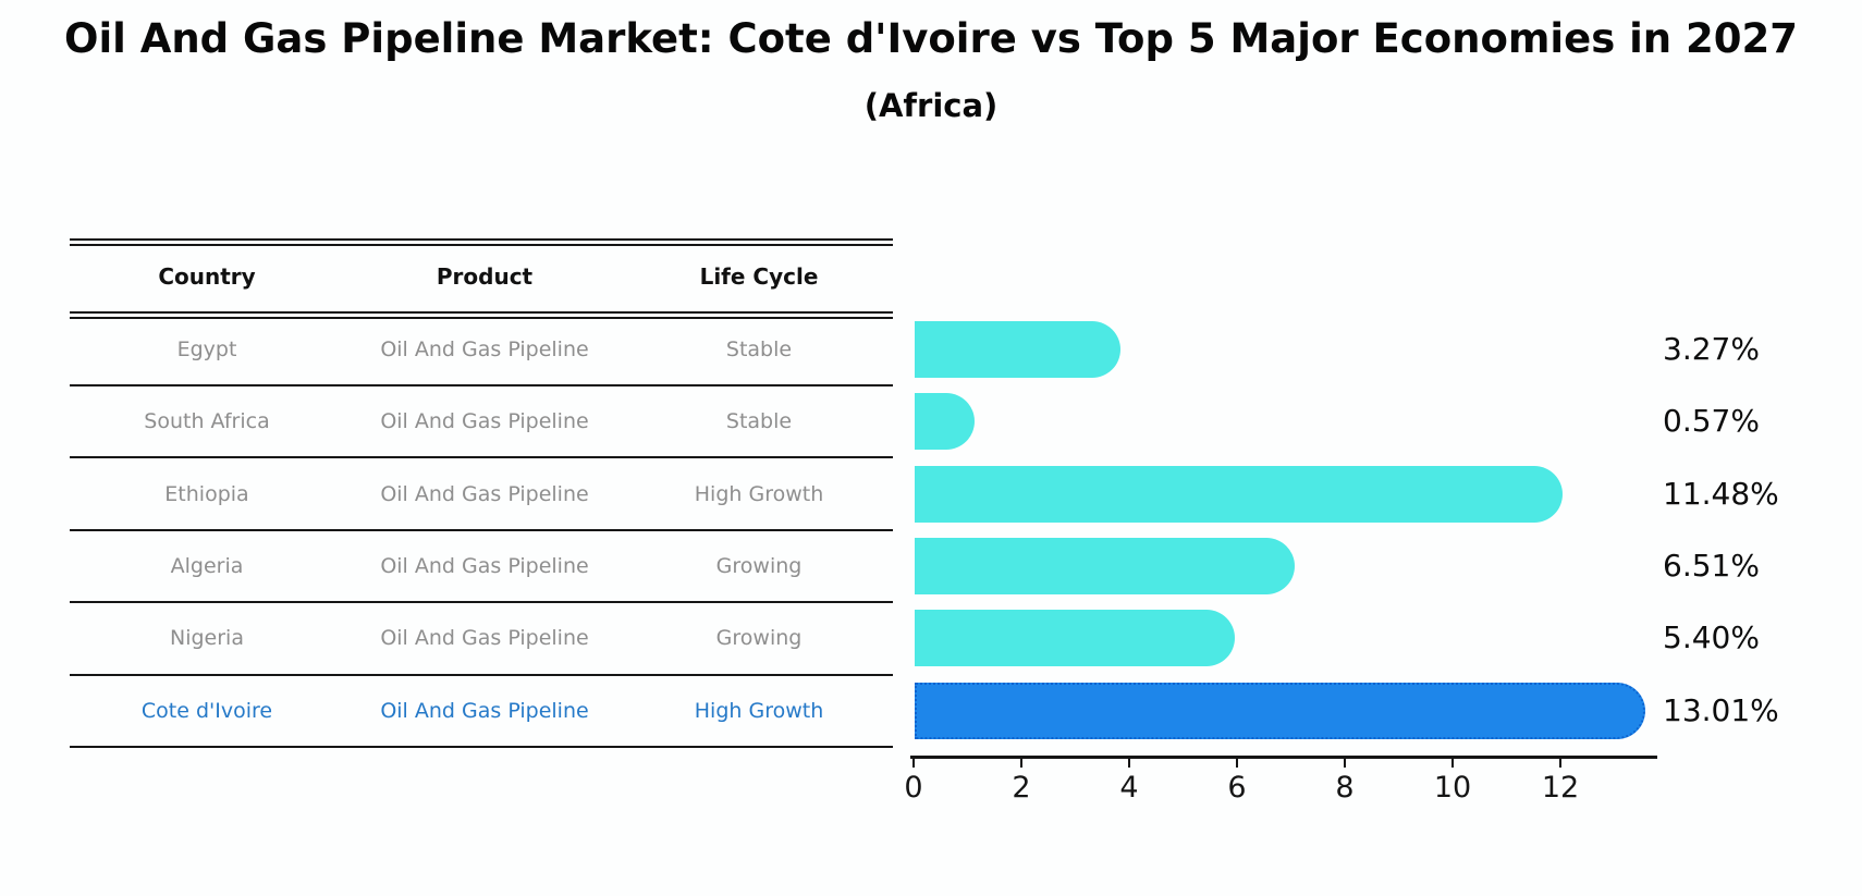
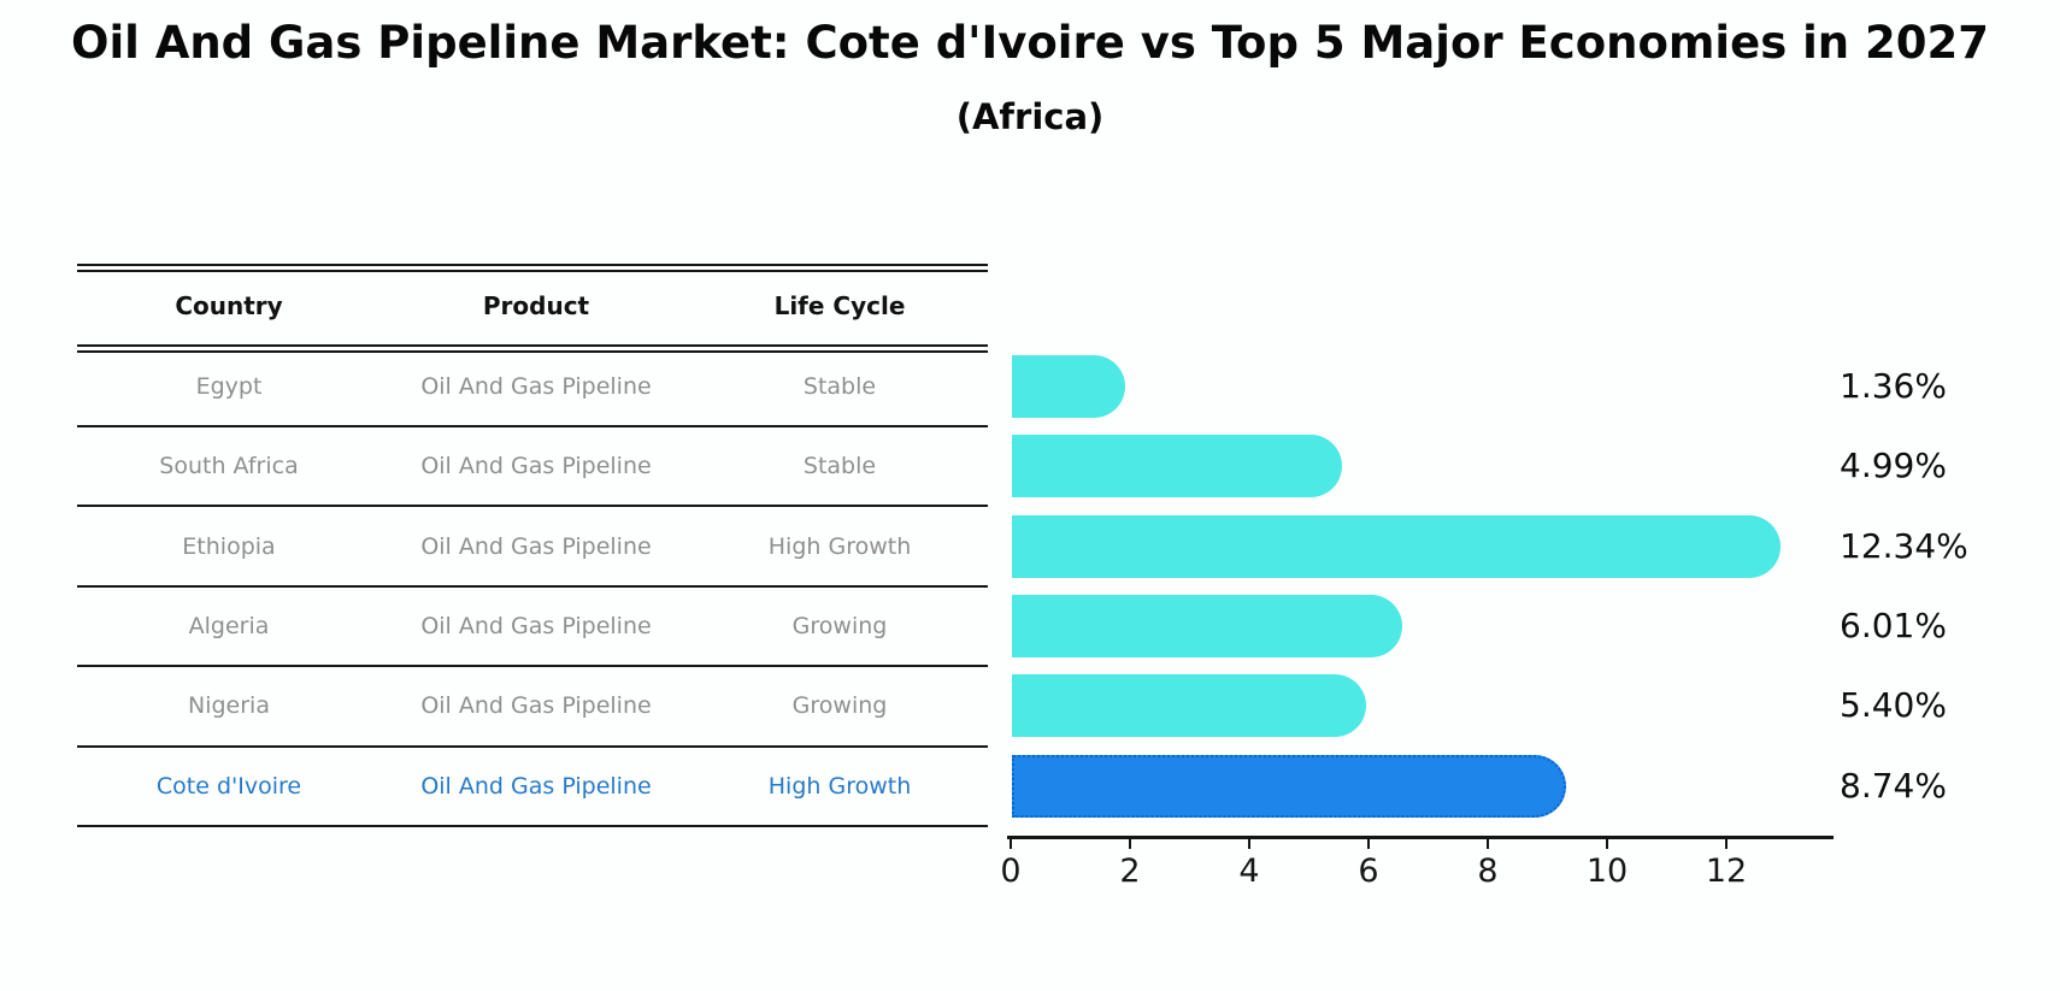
Egypt: 3.27% -> 1.36%
South Africa: 0.57% -> 4.99%
Ethiopia: 11.48% -> 12.34%
Algeria: 6.51% -> 6.01%
Cote d'Ivoire: 13.01% -> 8.74%
